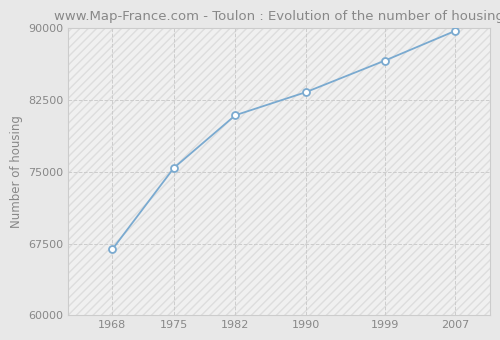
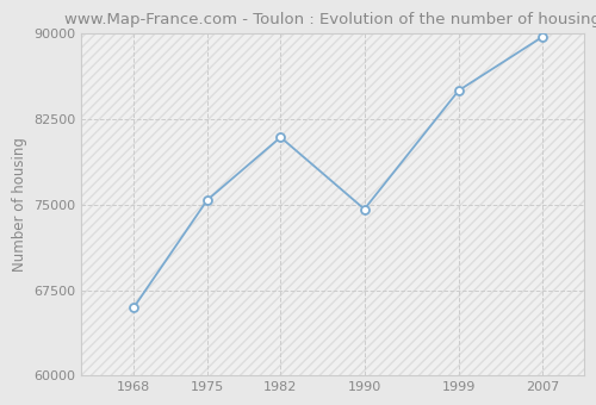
1968: 66900 -> 66000
1990: 83300 -> 74600
1999: 86600 -> 85000
